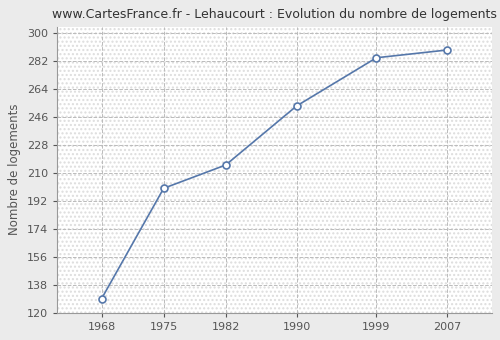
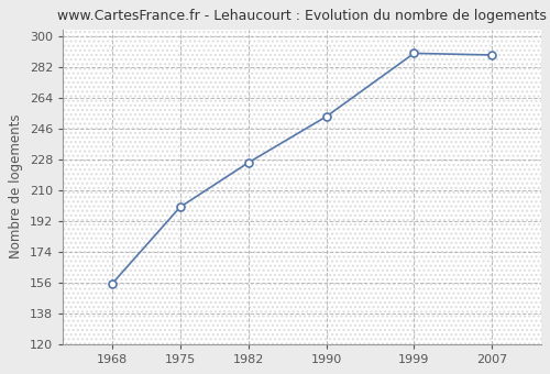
1968: 129 -> 155
1982: 215 -> 226
1999: 284 -> 290
